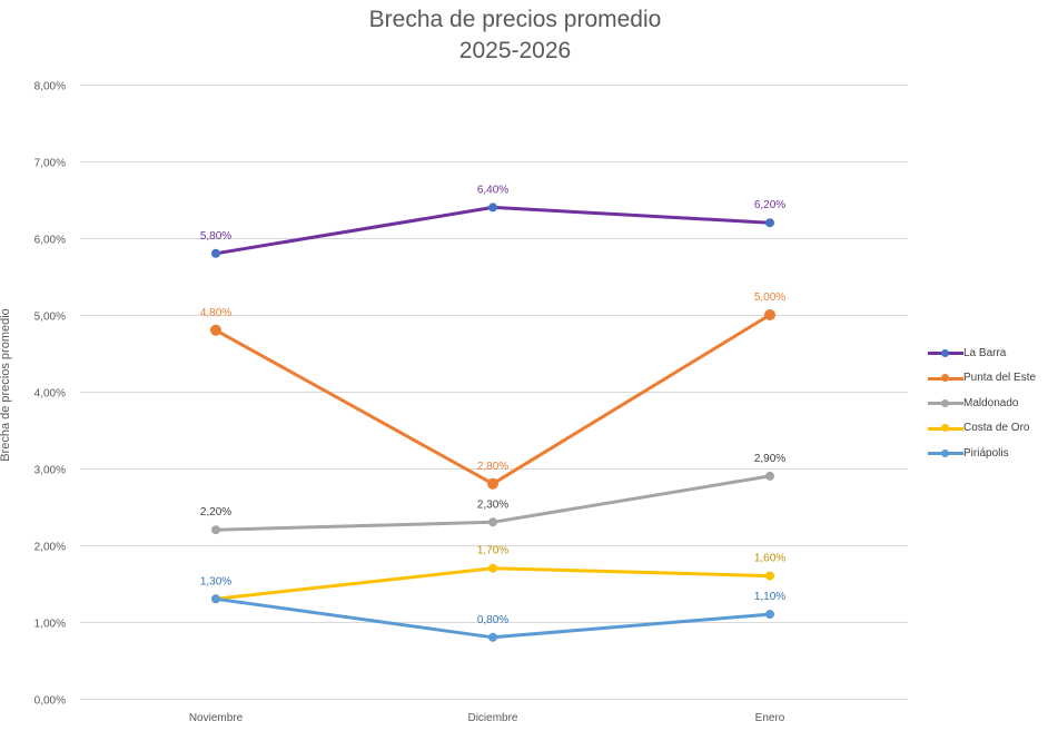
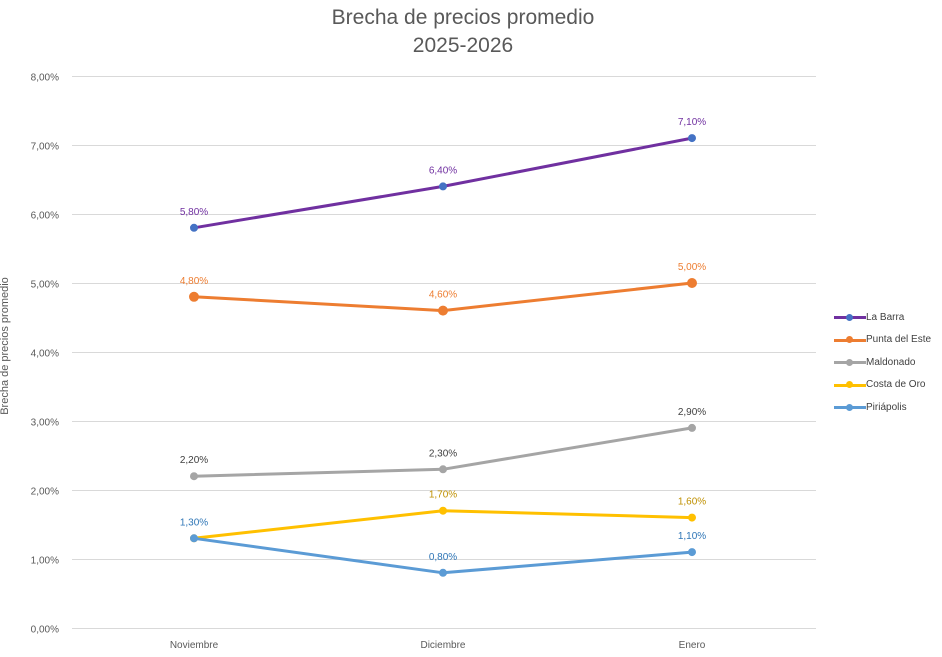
Punta del Este/Diciembre: 2,80% -> 4,60%
La Barra/Enero: 6,20% -> 7,10%
